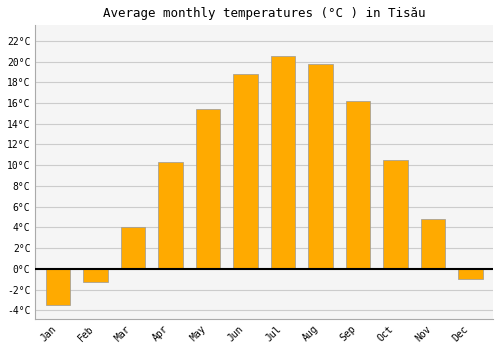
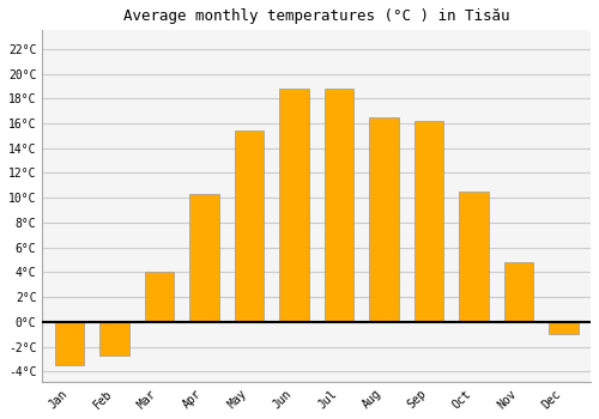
Feb: -1.3°C -> -2.7°C
Jul: 20.5°C -> 18.8°C
Aug: 19.8°C -> 16.5°C
